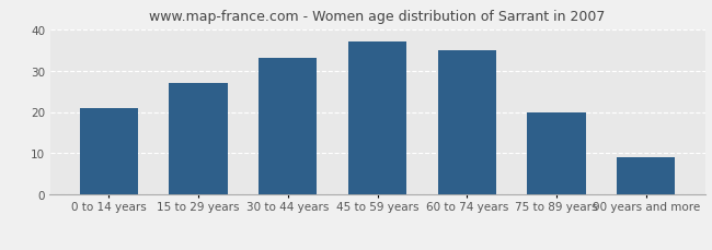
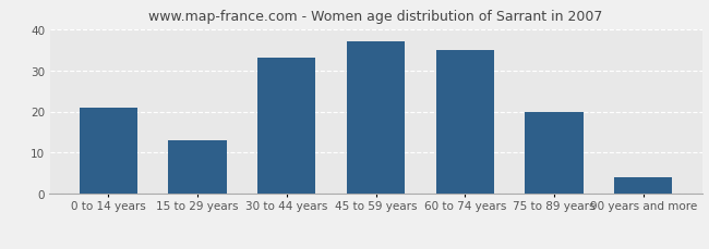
15 to 29 years: 27 -> 13
90 years and more: 9 -> 4
